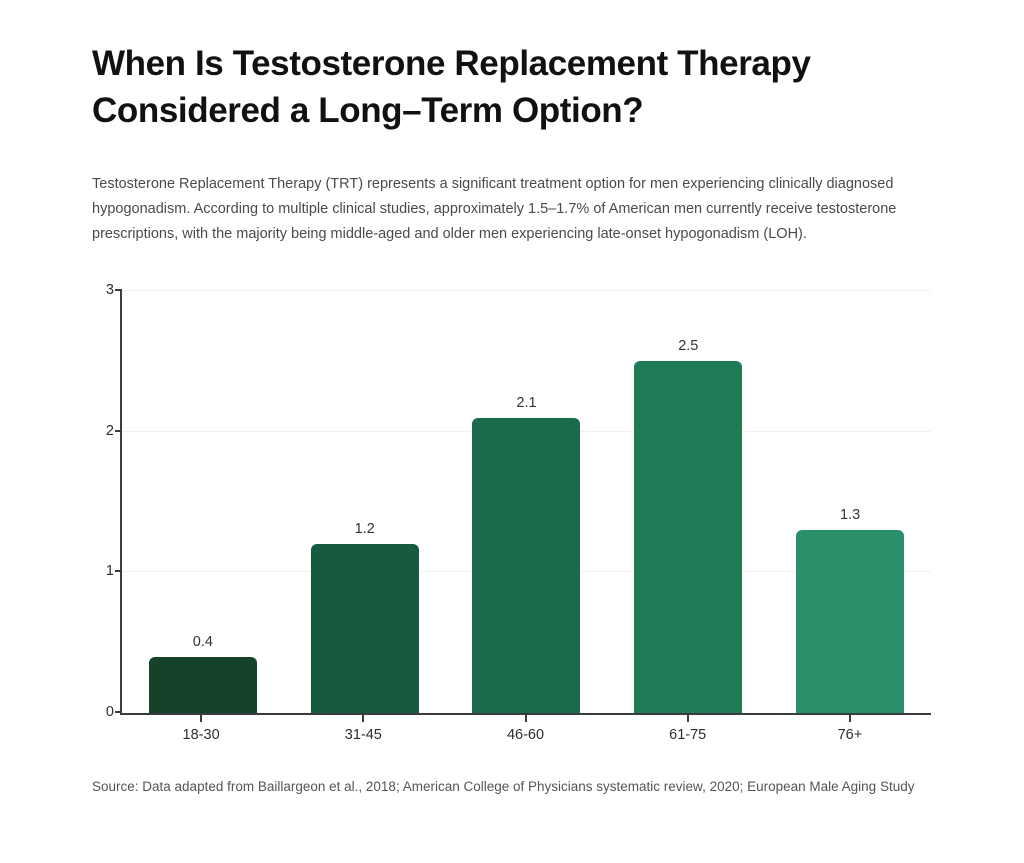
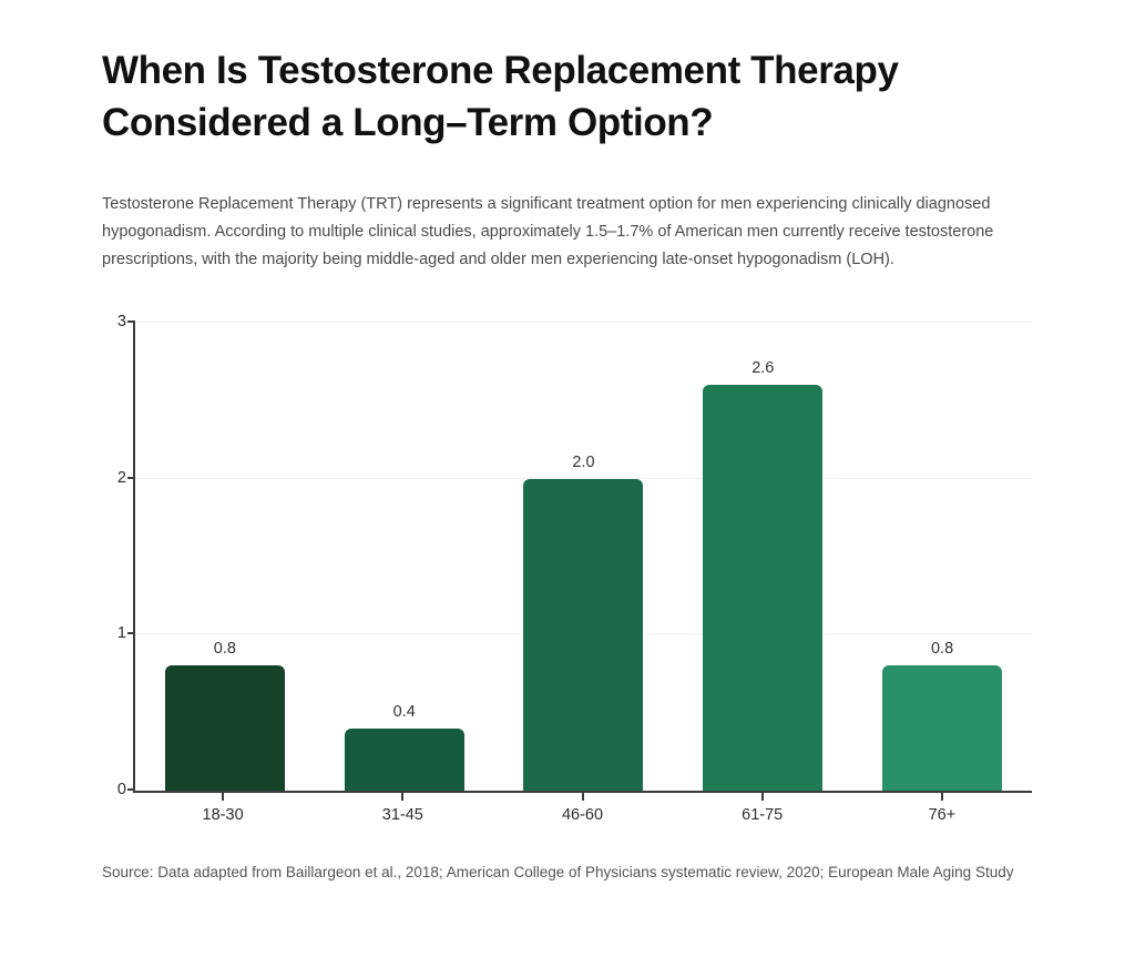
18-30: 0.4 -> 0.8
31-45: 1.2 -> 0.4
46-60: 2.1 -> 2.0
61-75: 2.5 -> 2.6
76+: 1.3 -> 0.8
